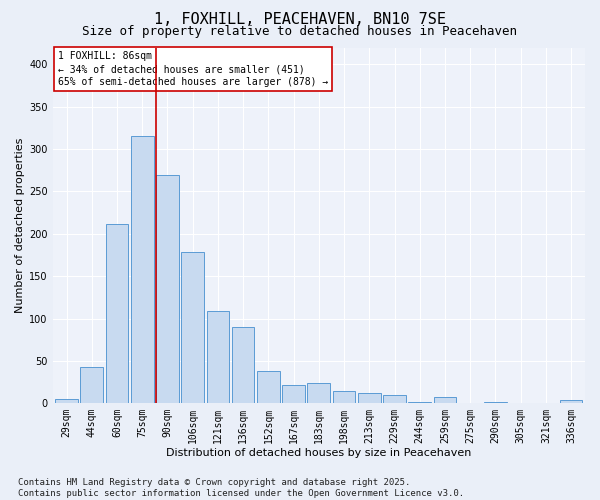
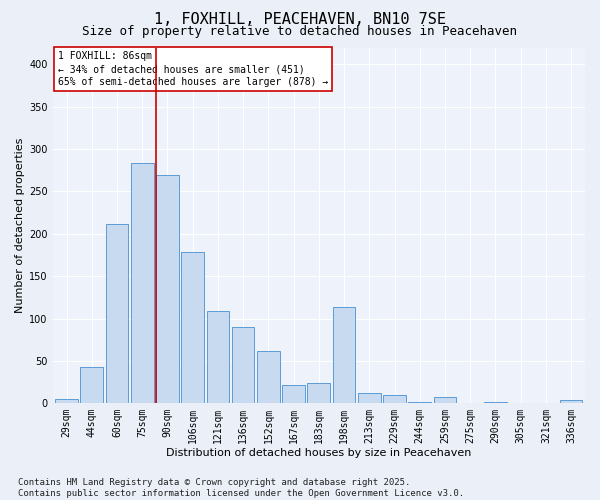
75sqm: 315 -> 284
152sqm: 38 -> 62
198sqm: 14 -> 114
